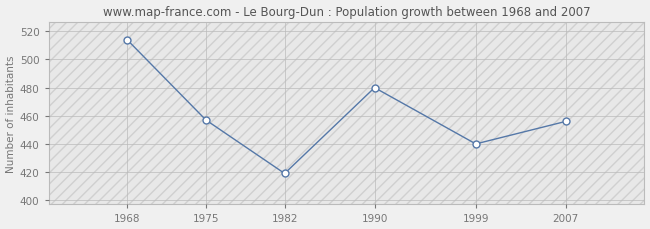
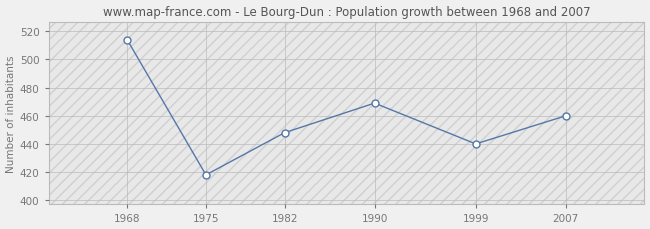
1975: 457 -> 418
1982: 419 -> 448
1990: 480 -> 469
2007: 456 -> 460
